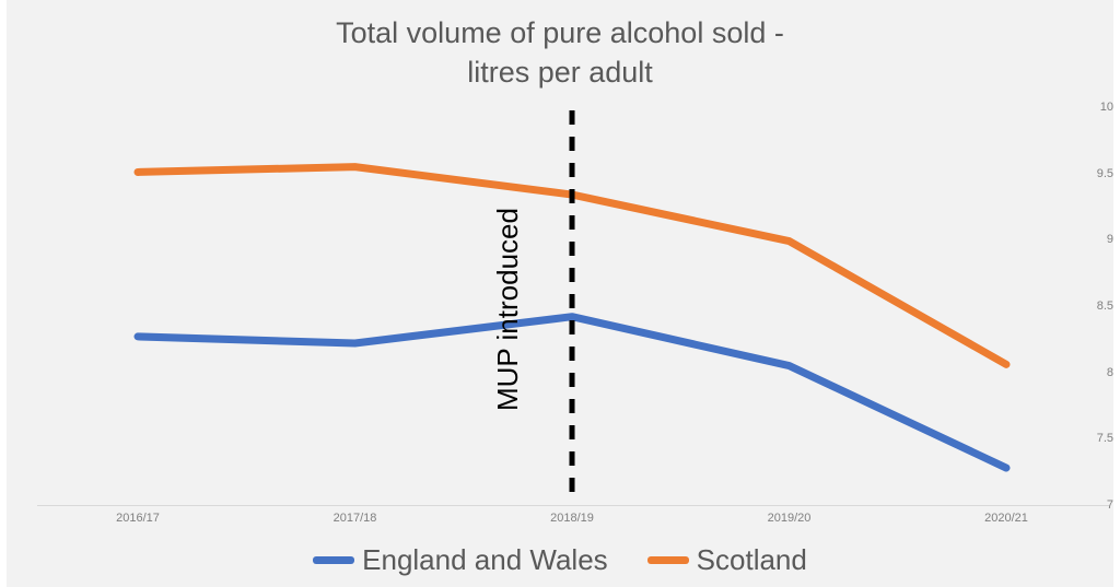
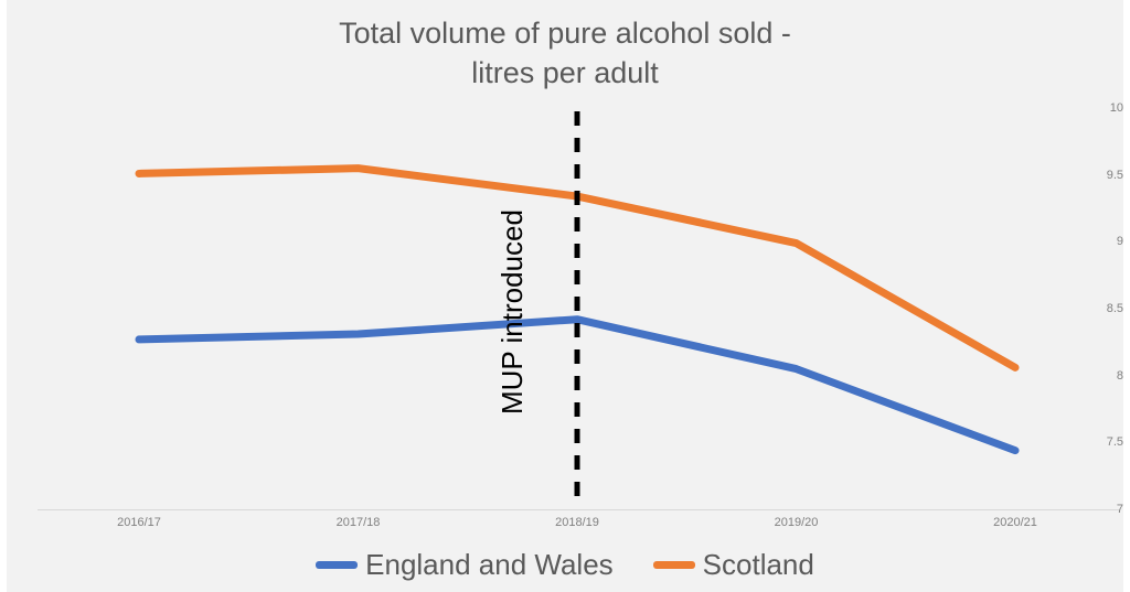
England and Wales/2017/18: 8.22 -> 8.31
England and Wales/2020/21: 7.28 -> 7.44
